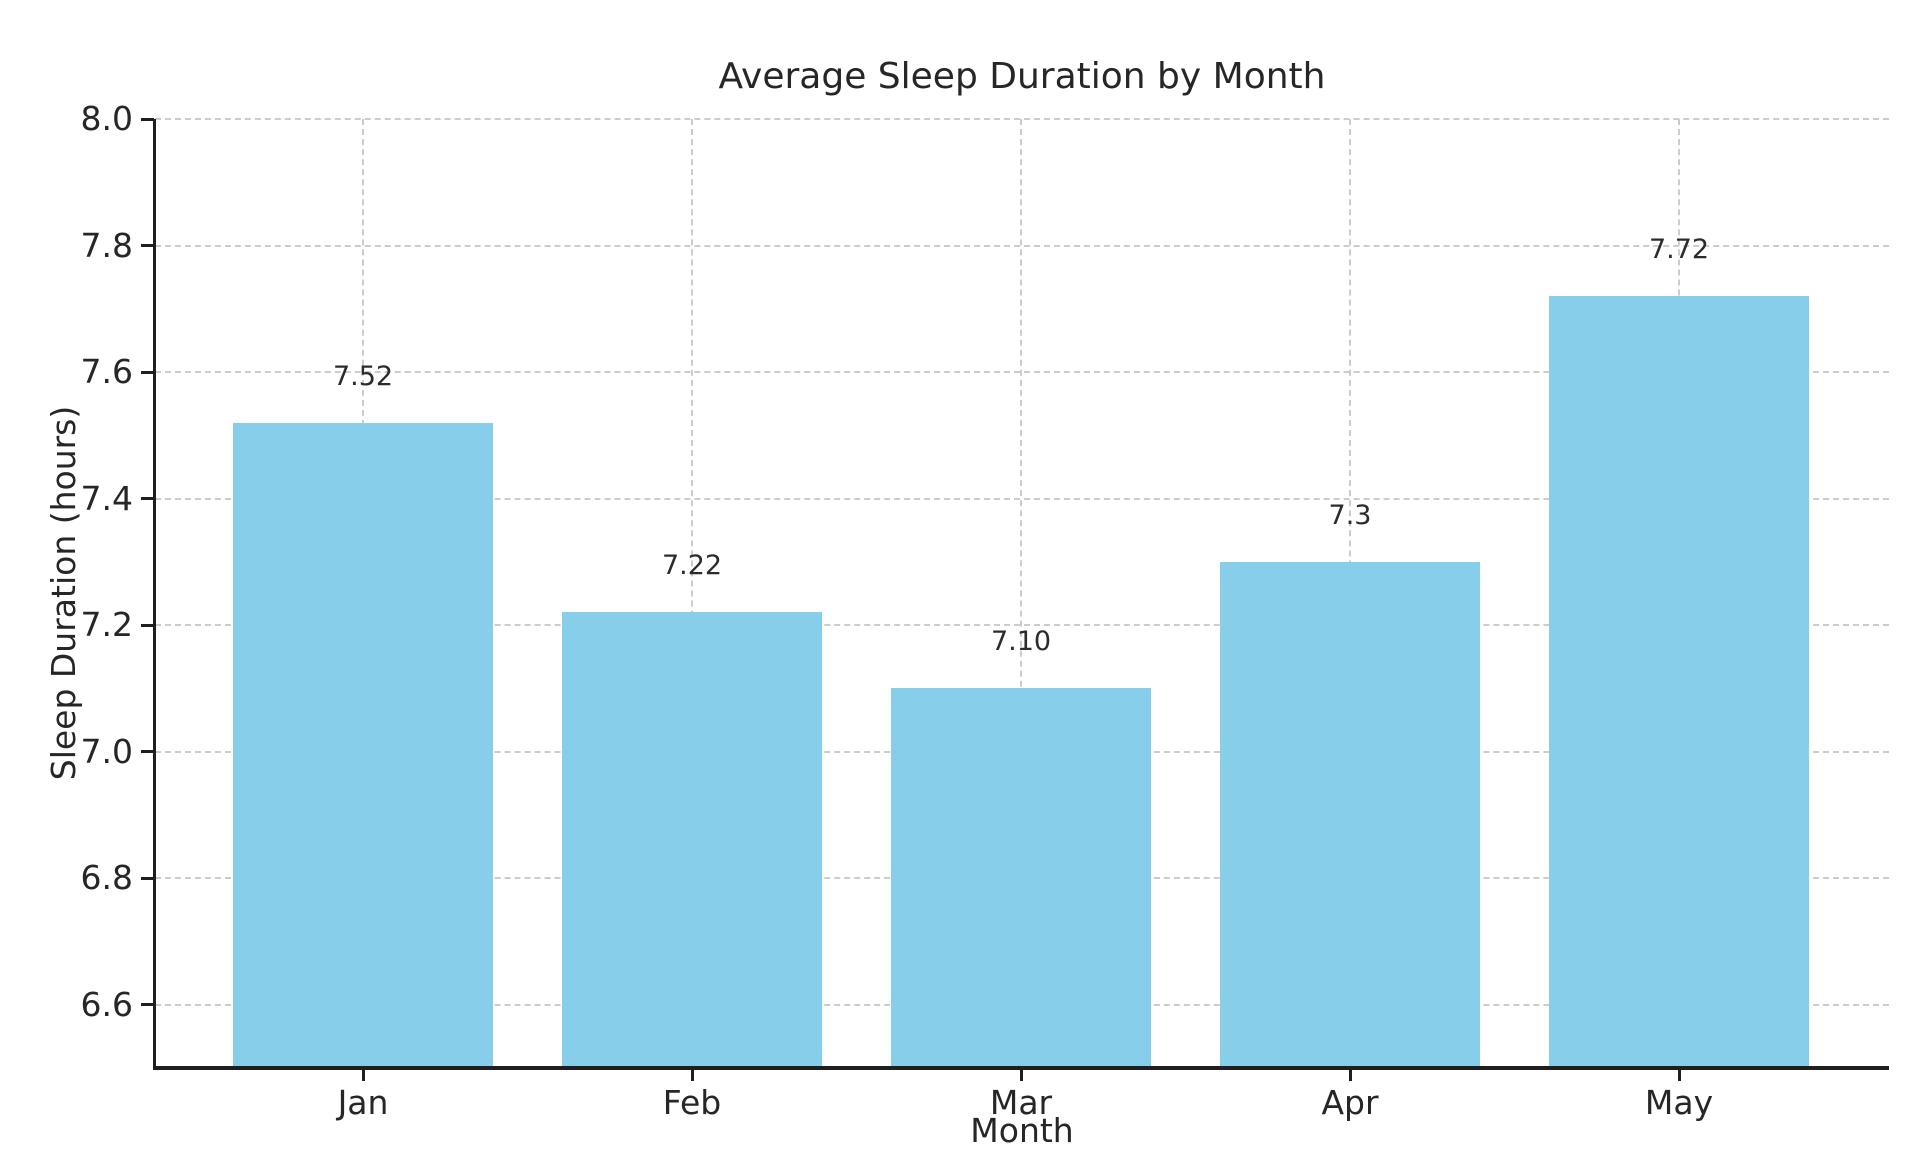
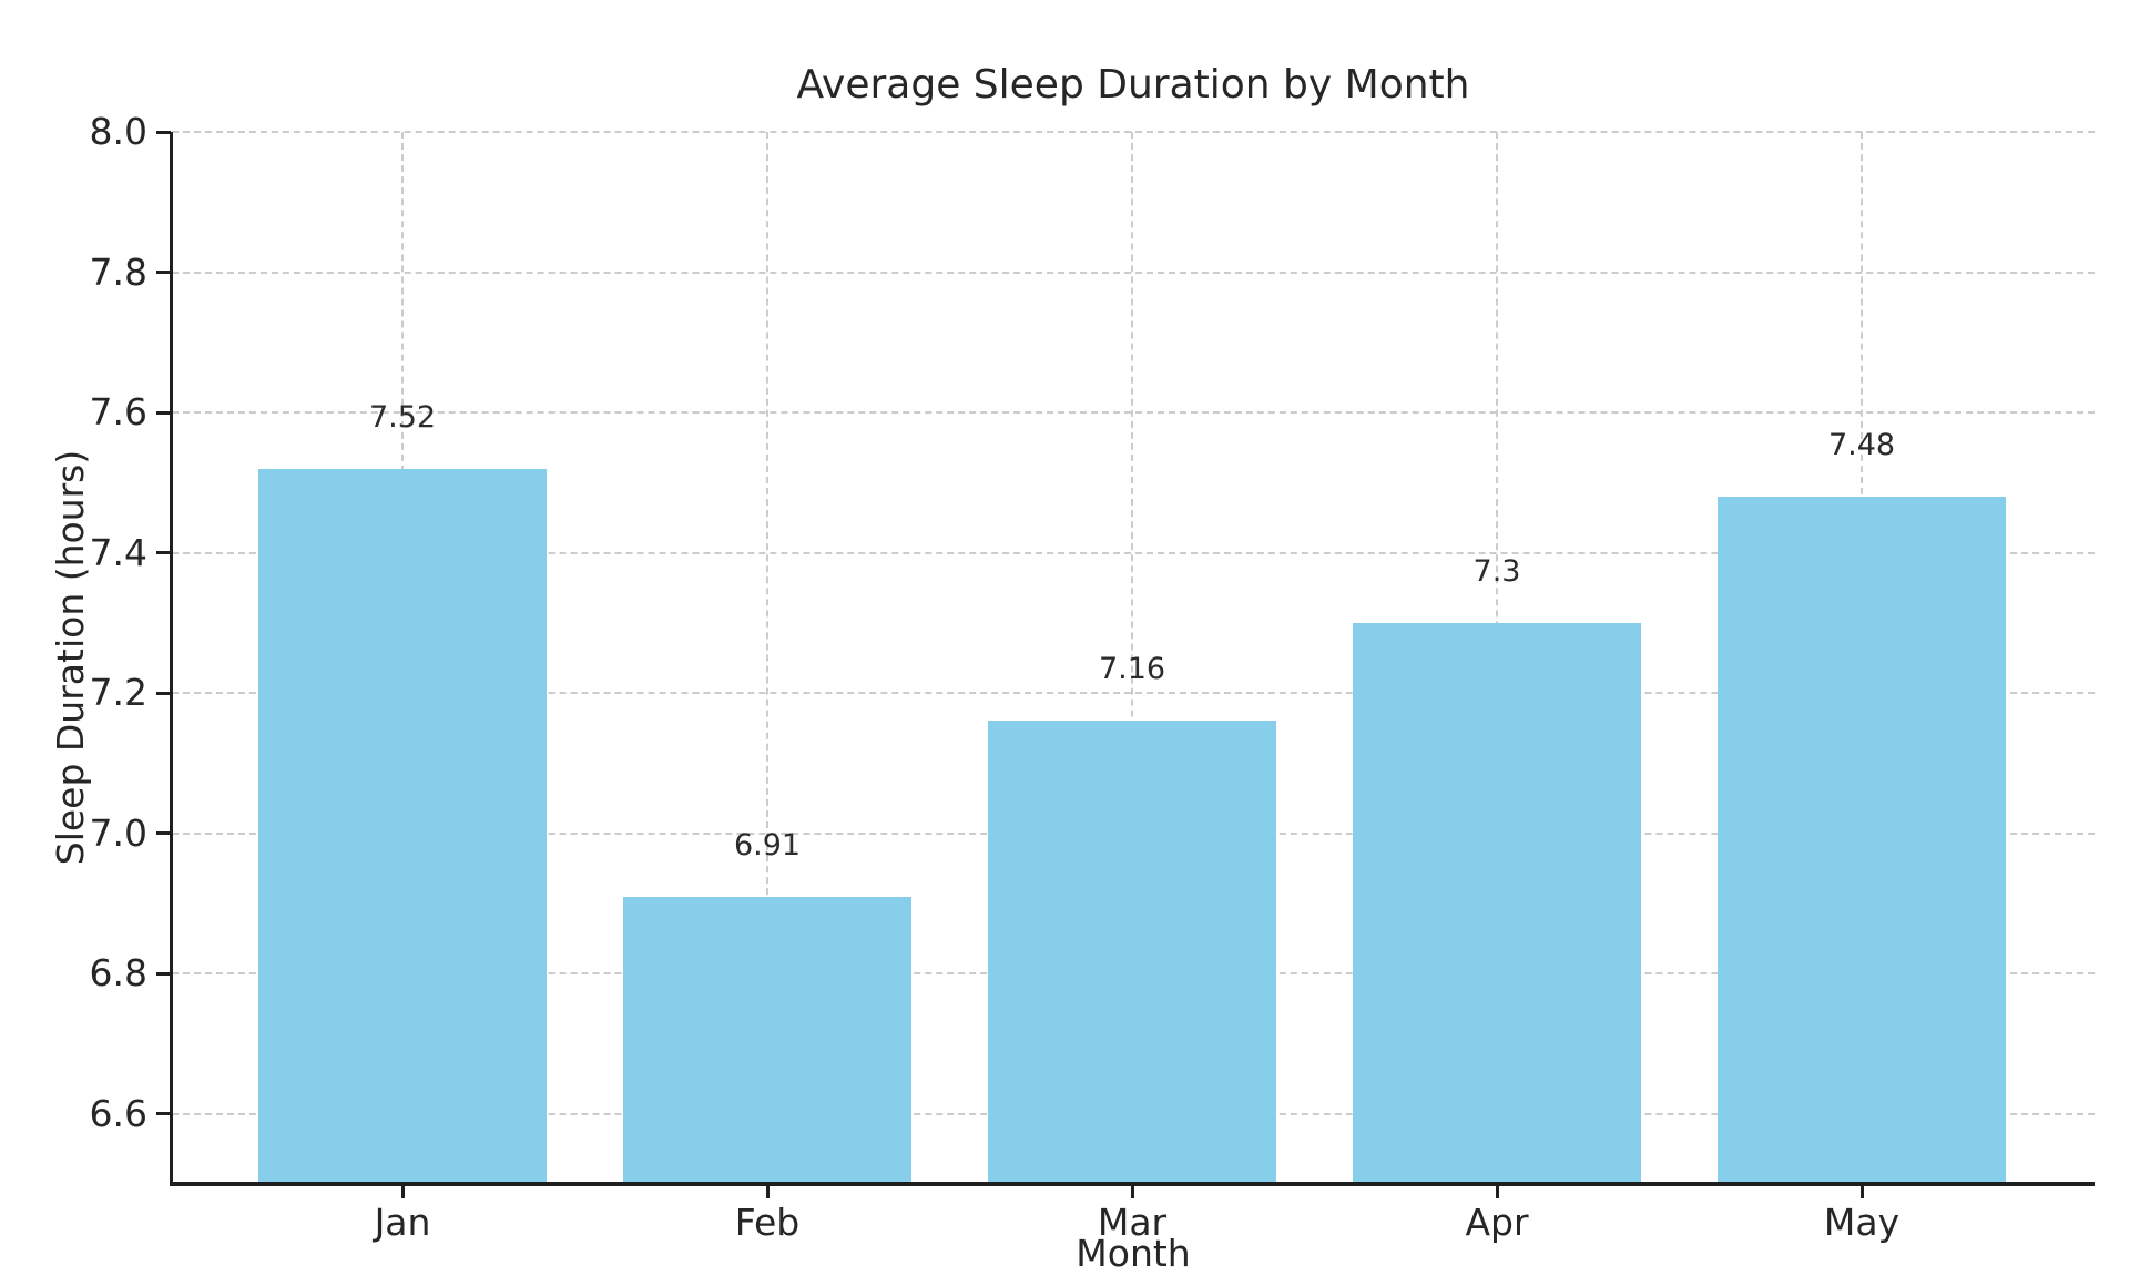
Feb: 7.22 -> 6.91
Mar: 7.10 -> 7.16
May: 7.72 -> 7.48
